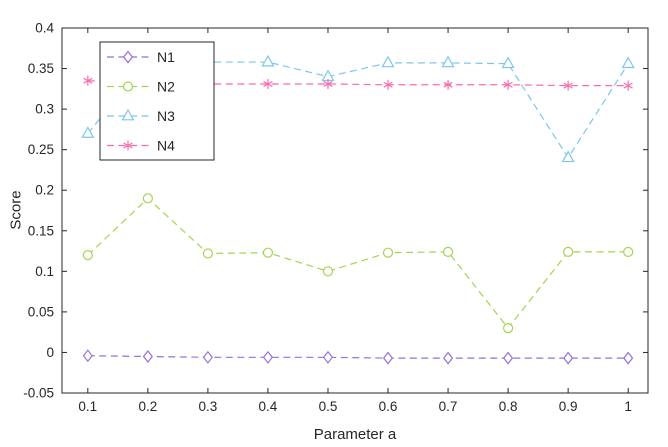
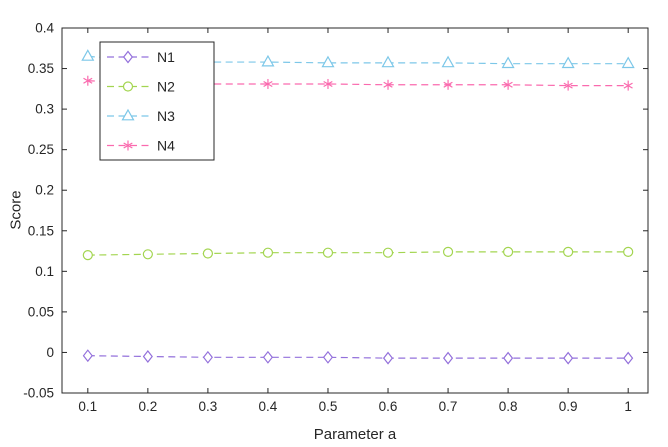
N3/0.1: 0.27 -> 0.36
N2/0.2: 0.19 -> 0.12
N2/0.5: 0.10 -> 0.12
N3/0.5: 0.34 -> 0.36
N2/0.8: 0.03 -> 0.12
N3/0.9: 0.24 -> 0.36
